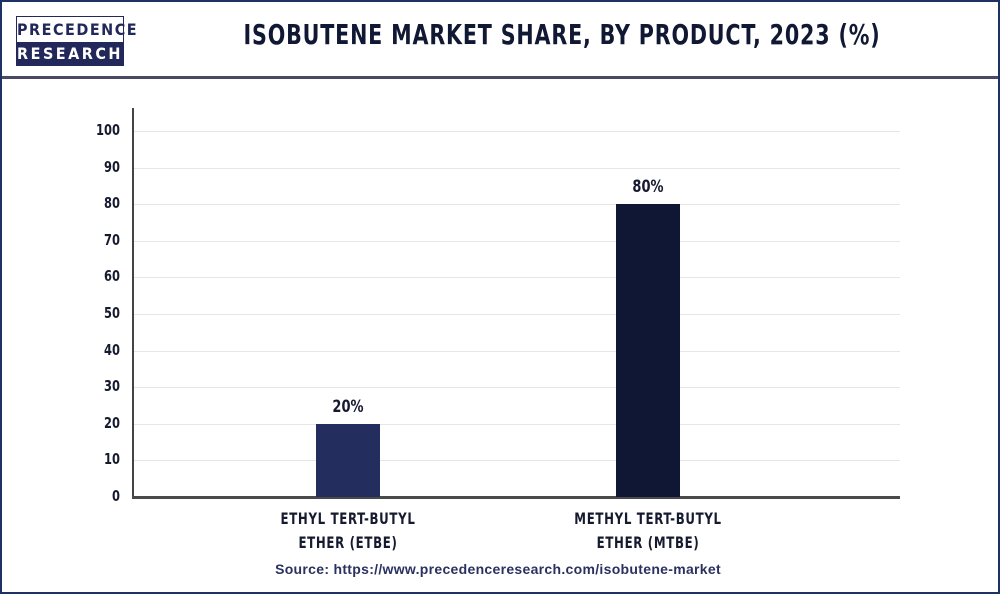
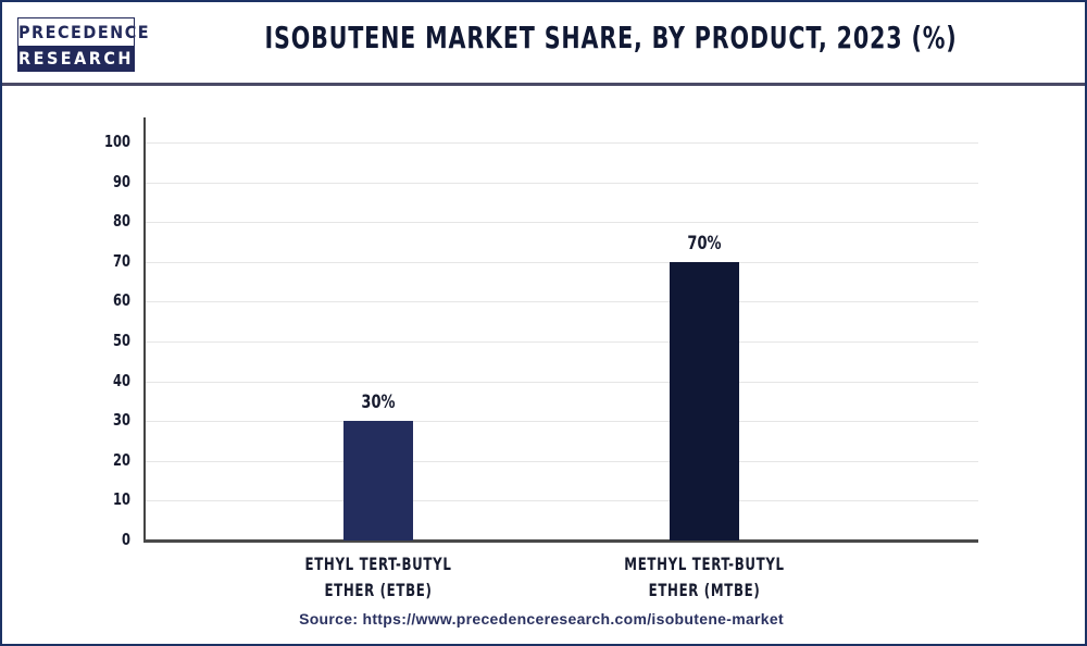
ETHYL TERT-BUTYL ETHER (ETBE): 20% -> 30%
METHYL TERT-BUTYL ETHER (MTBE): 80% -> 70%
